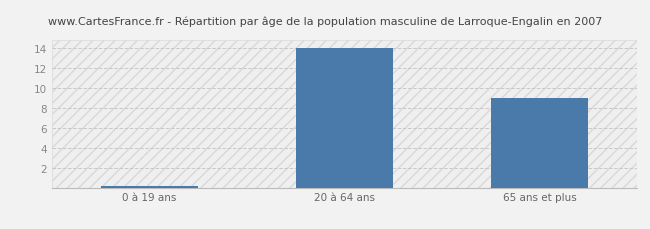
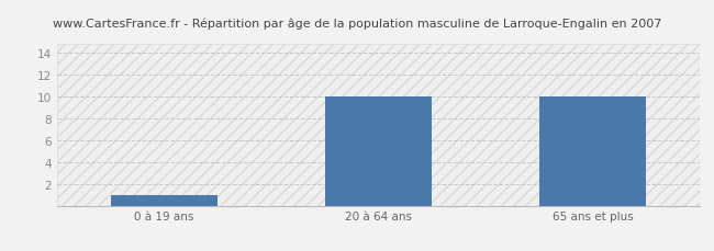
0 à 19 ans: 0.2 -> 1.0
20 à 64 ans: 14.0 -> 10.0
65 ans et plus: 9.0 -> 10.0
